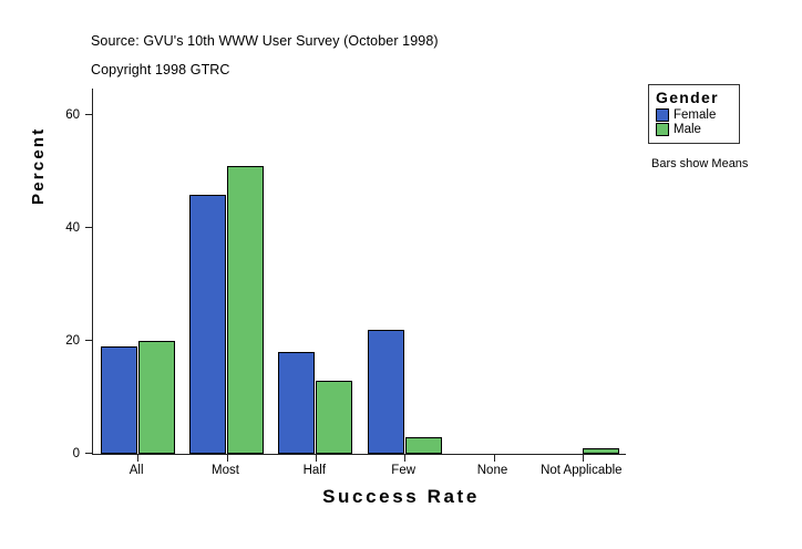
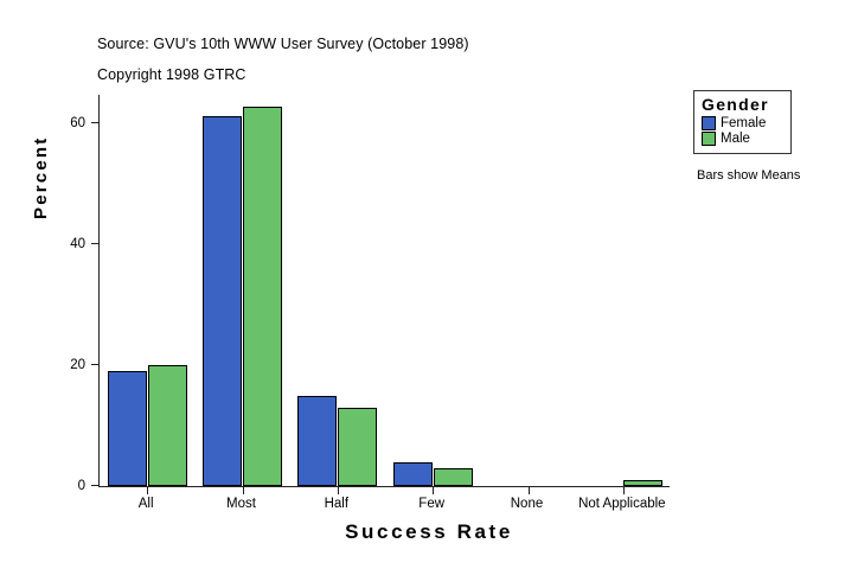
Female/Most: 46 -> 61
Male/Most: 51 -> 63
Female/Half: 18 -> 15
Female/Few: 22 -> 4
